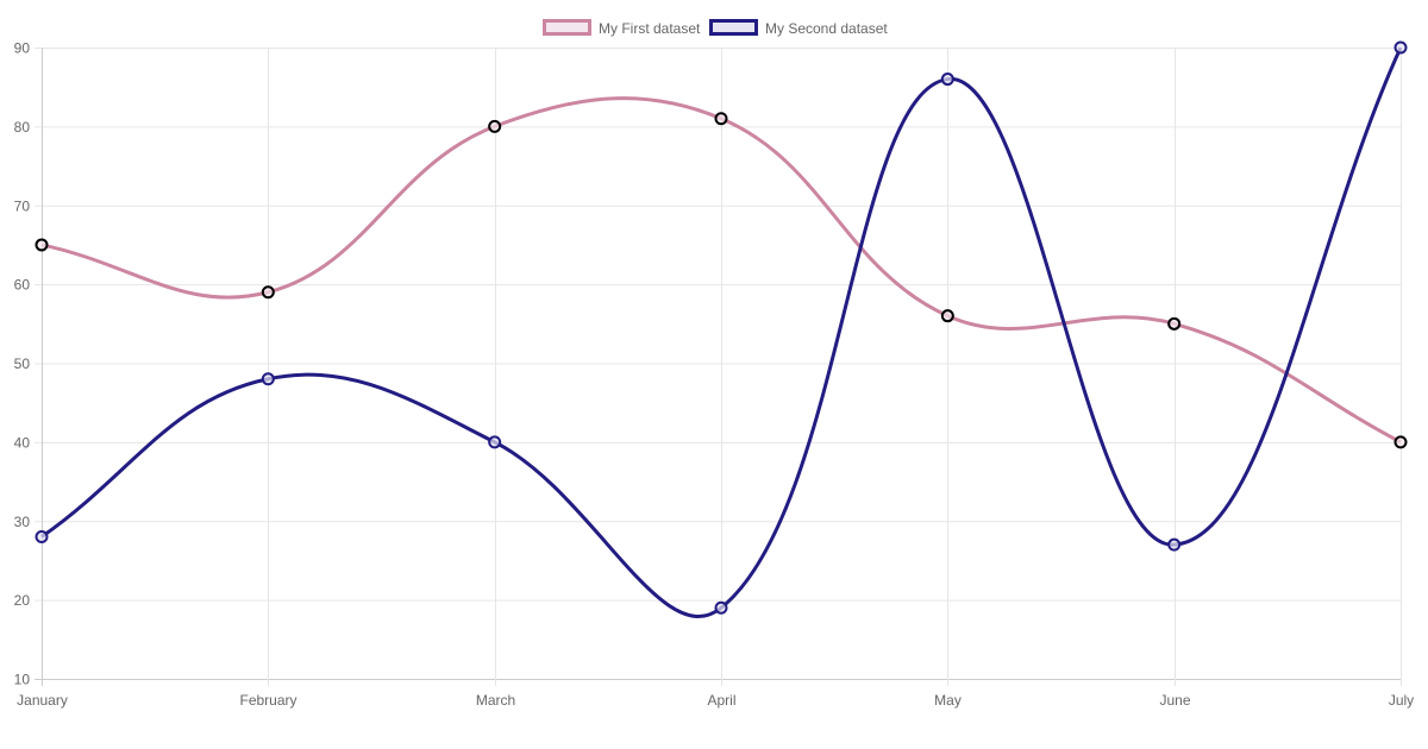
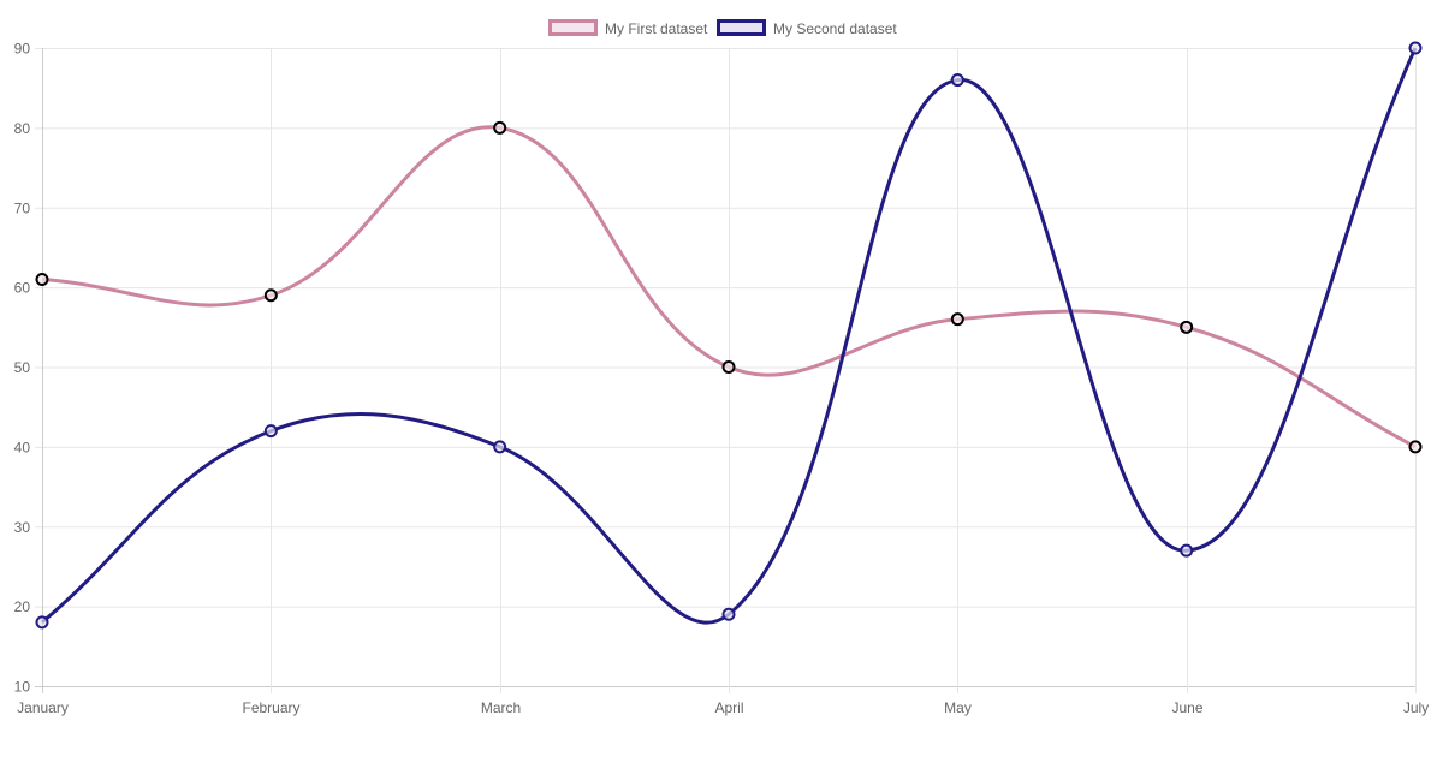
My First dataset/January: 65 -> 61
My Second dataset/January: 28 -> 18
My Second dataset/February: 48 -> 42
My First dataset/April: 81 -> 50
